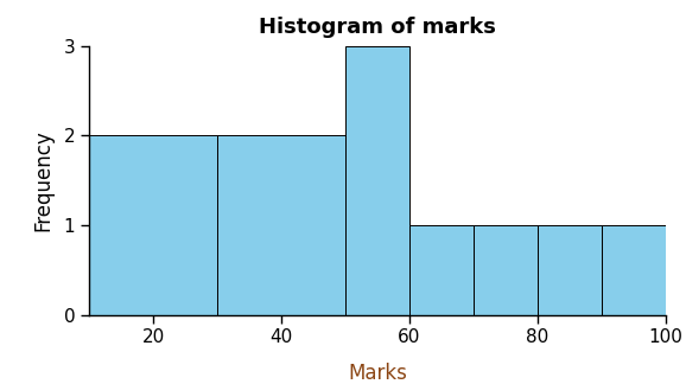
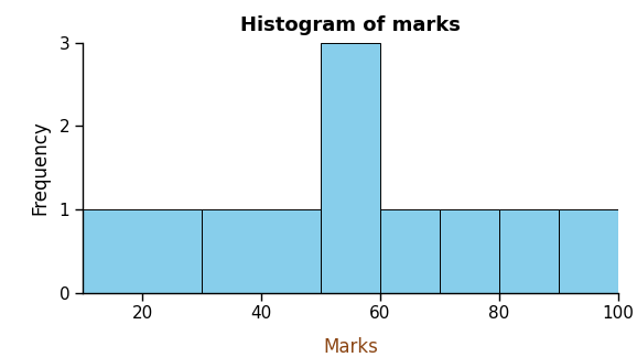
20: 2 -> 1
40: 2 -> 1
